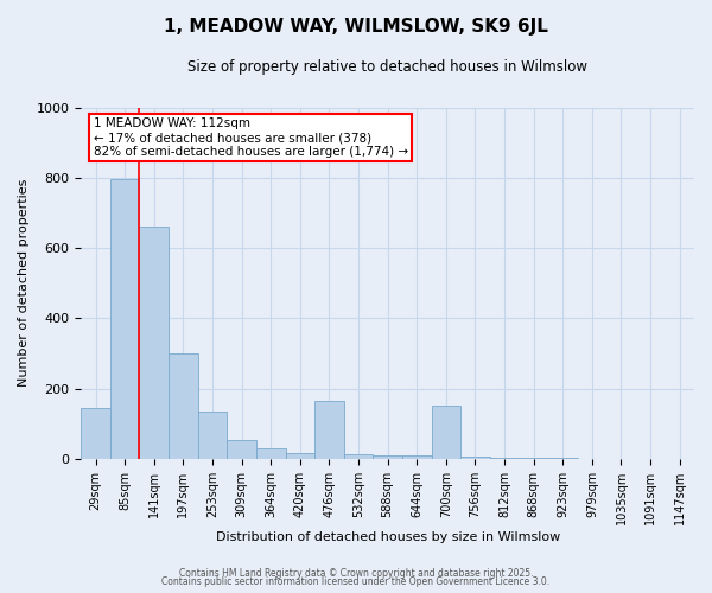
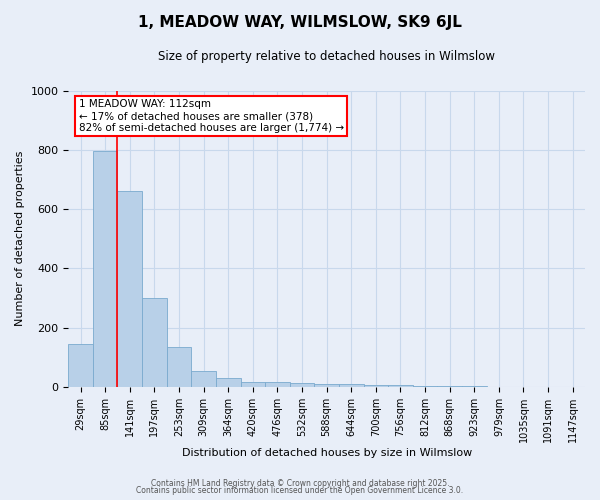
476sqm: 165 -> 15
700sqm: 150 -> 5
